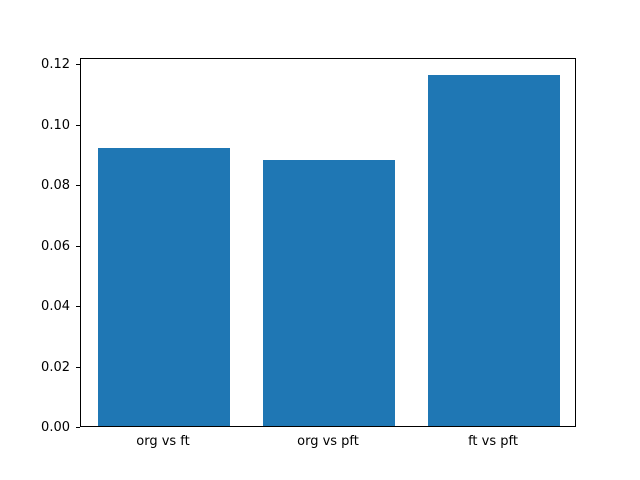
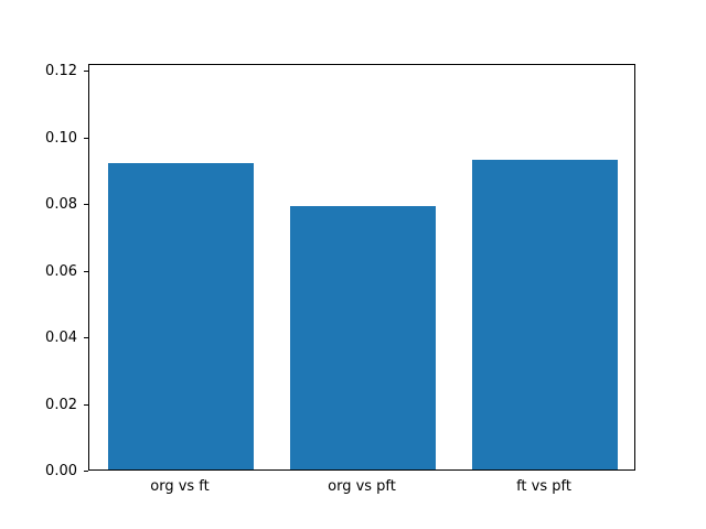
org vs pft: 0.088 -> 0.079
ft vs pft: 0.116 -> 0.093
